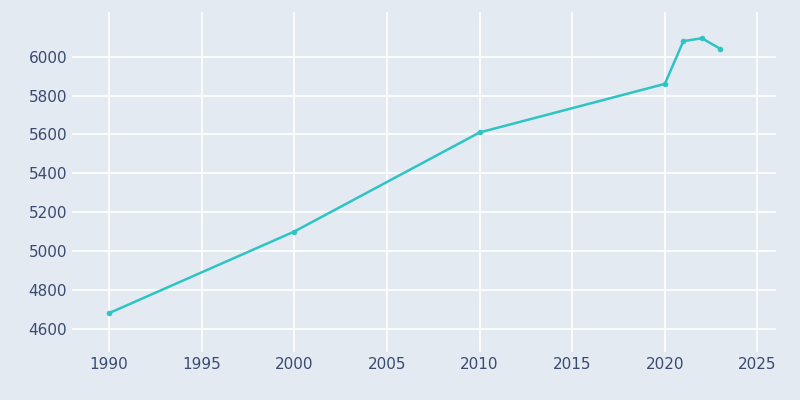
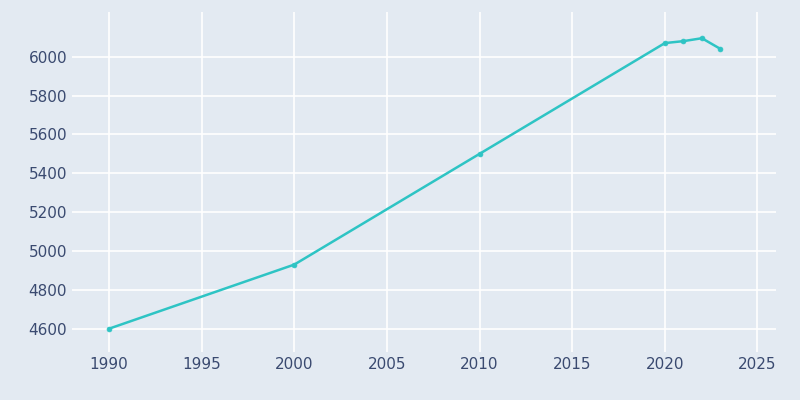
1990: 4680 -> 4600
2000: 5100 -> 4930
2010: 5610 -> 5500
2020: 5860 -> 6070
